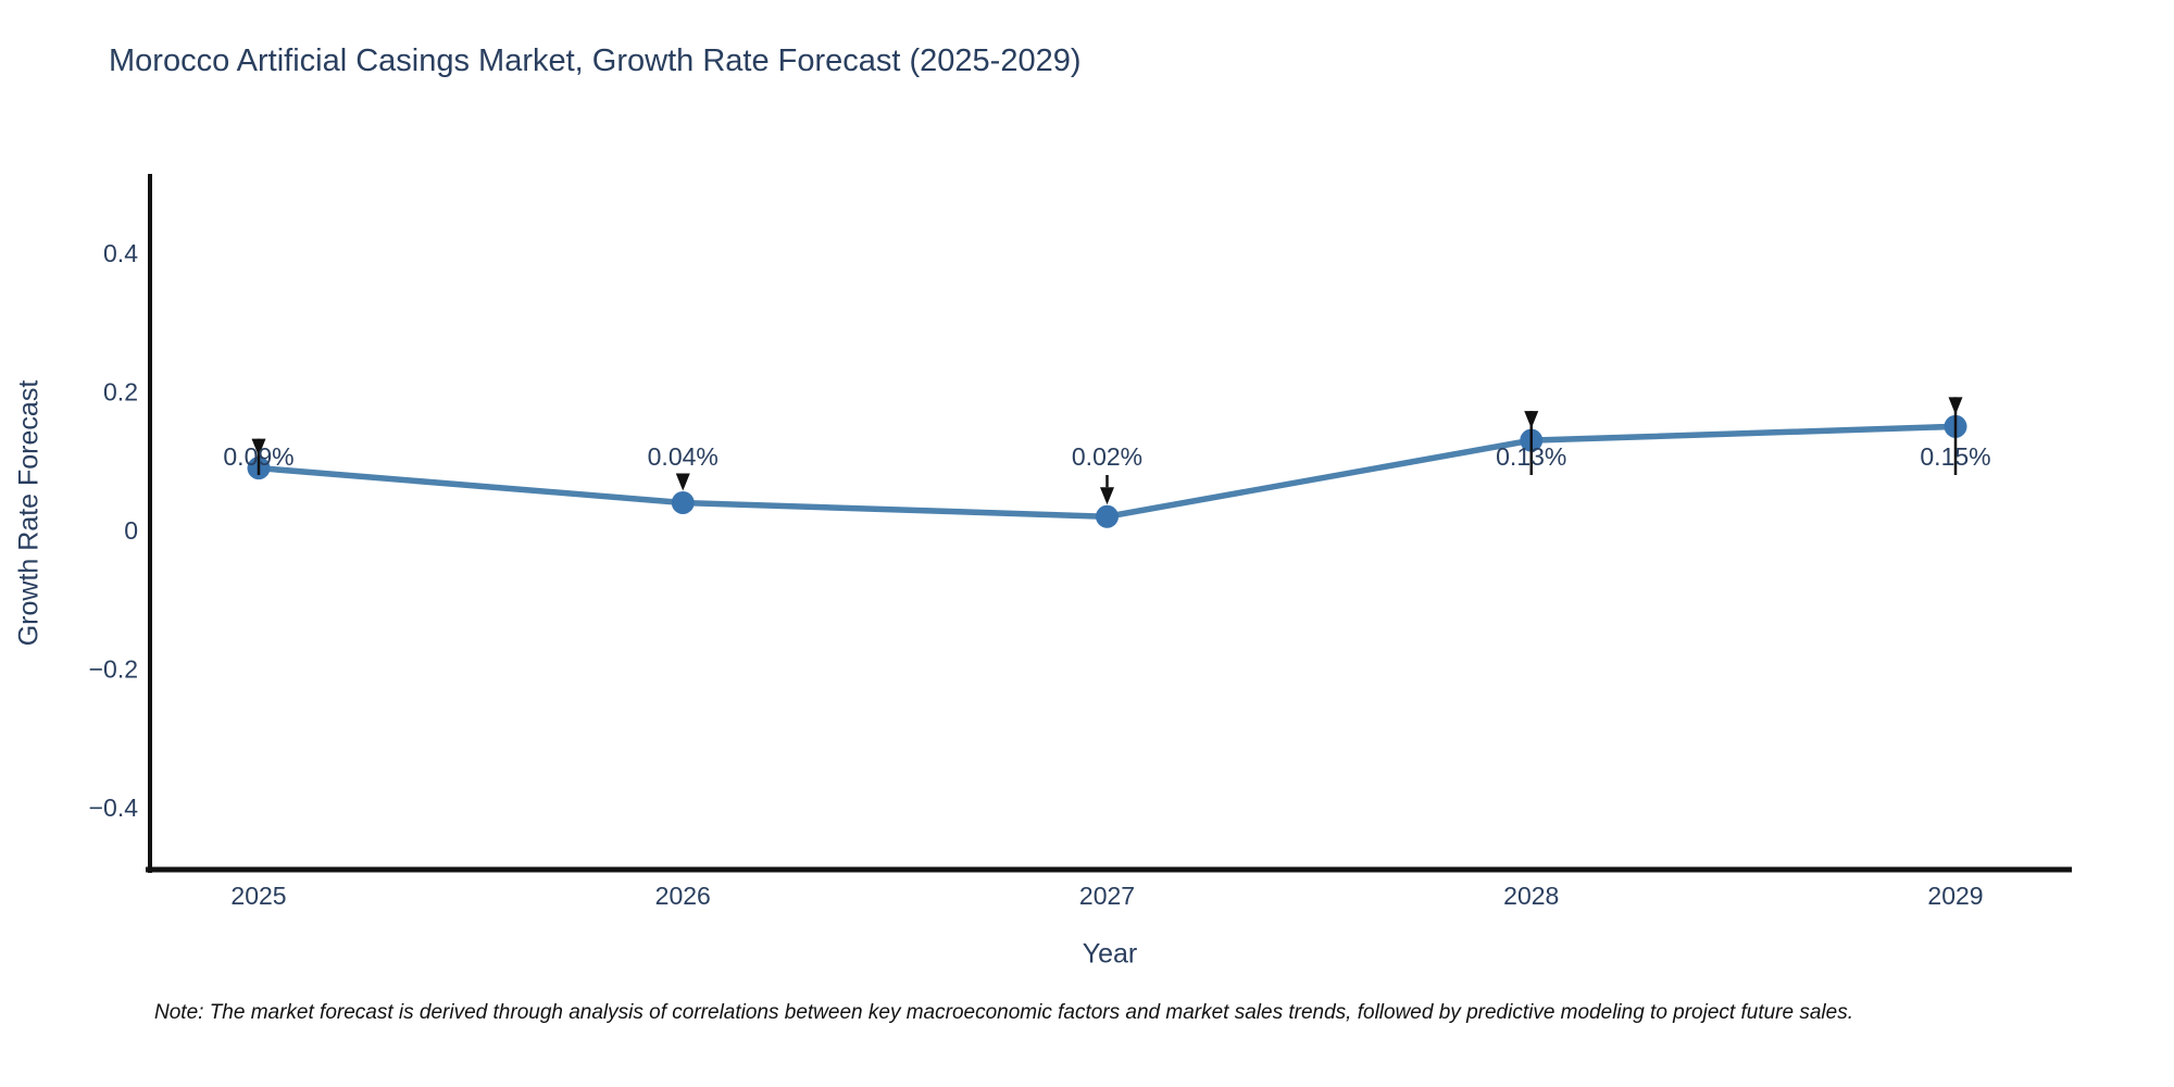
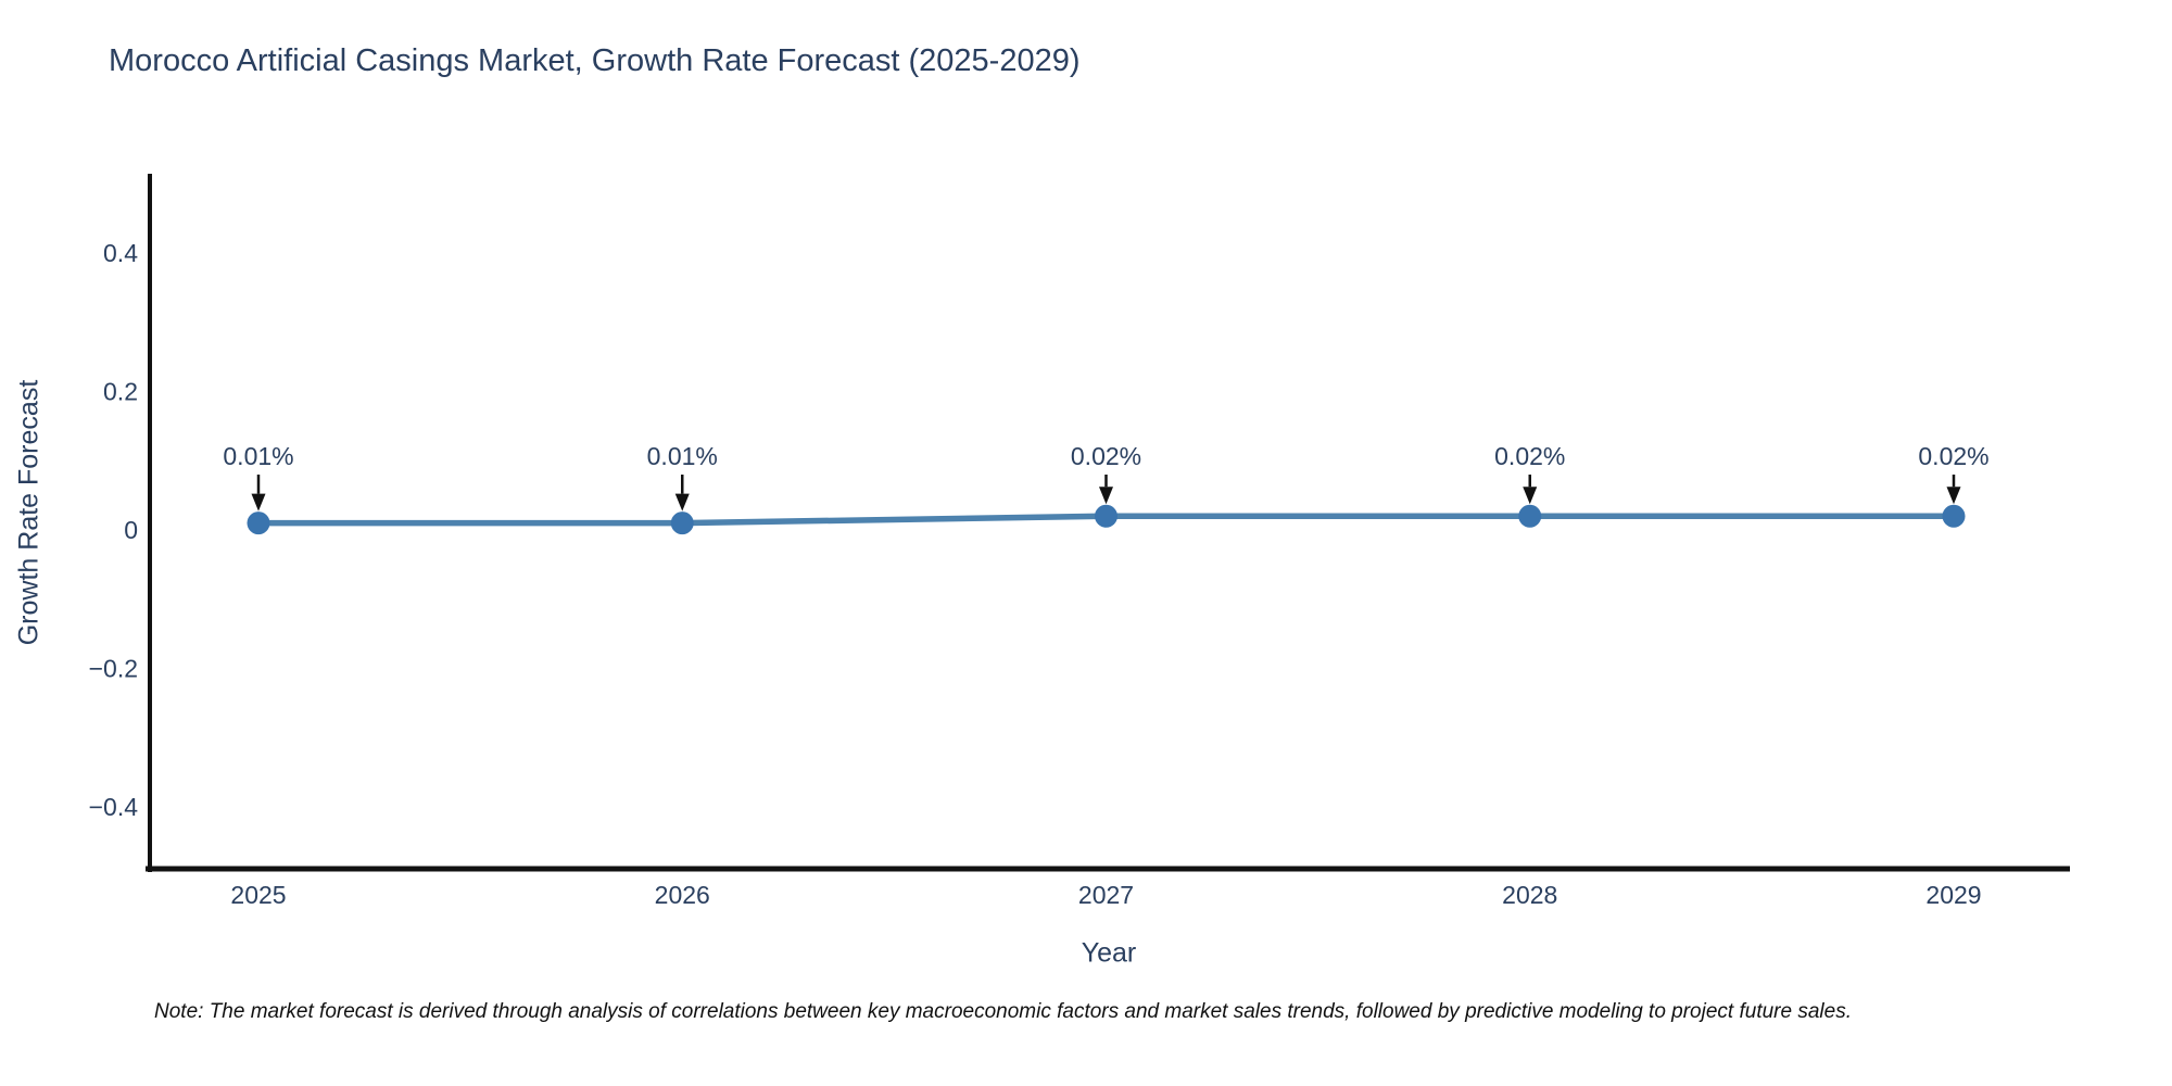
2025: 0.09% -> 0.01%
2026: 0.04% -> 0.01%
2028: 0.13% -> 0.02%
2029: 0.15% -> 0.02%
